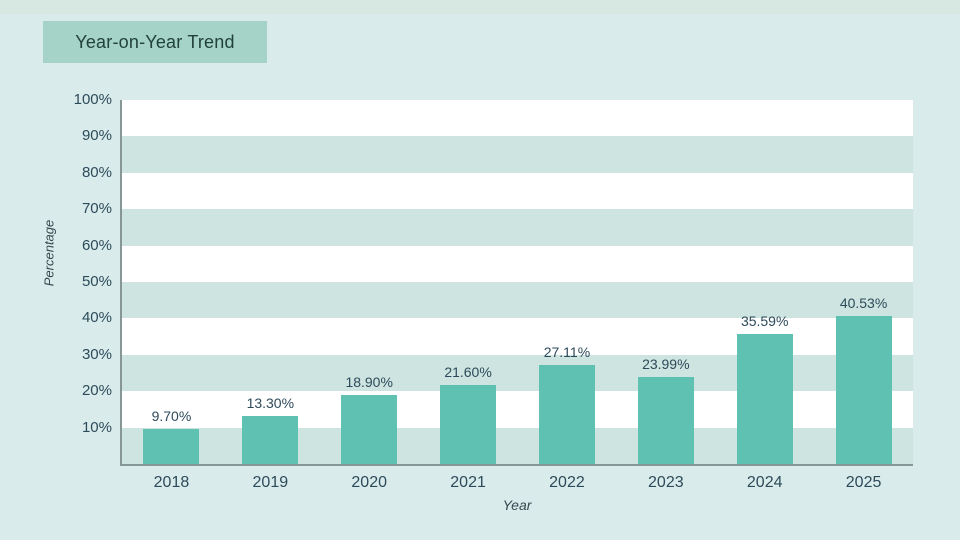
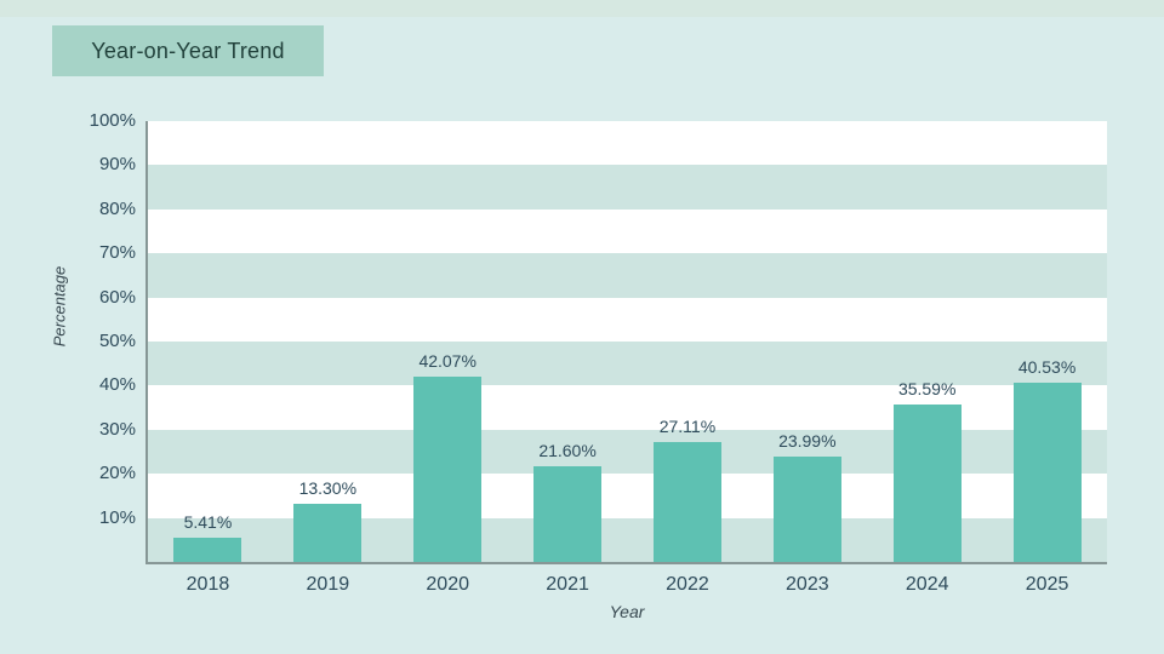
2018: 9.70% -> 5.41%
2020: 18.90% -> 42.07%
